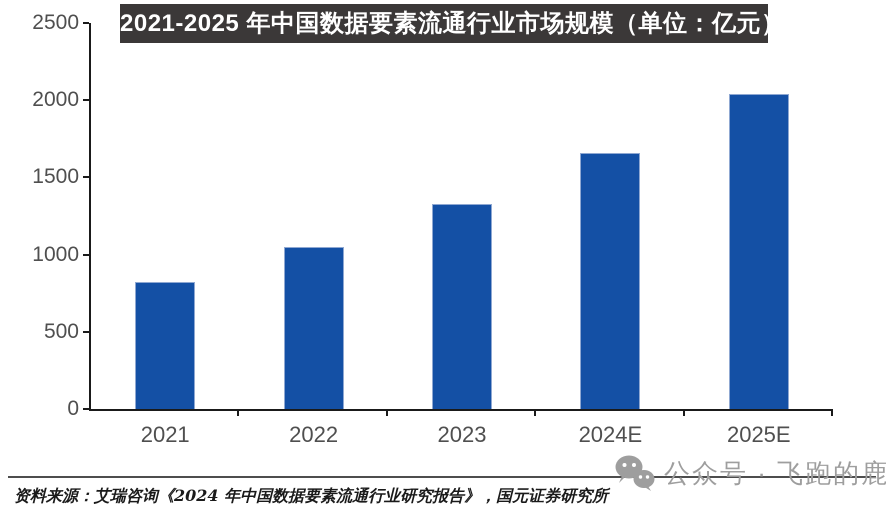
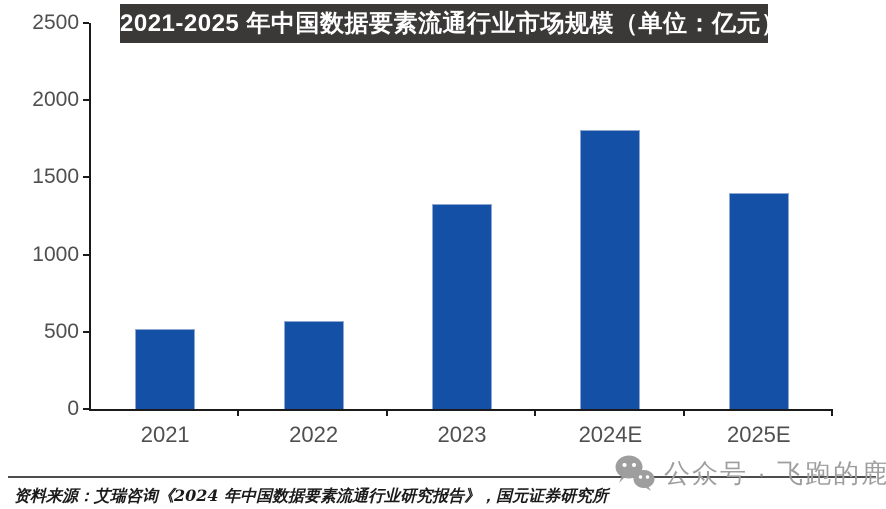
2021: 820 -> 520
2022: 1050 -> 570
2024E: 1660 -> 1810
2025E: 2040 -> 1400
